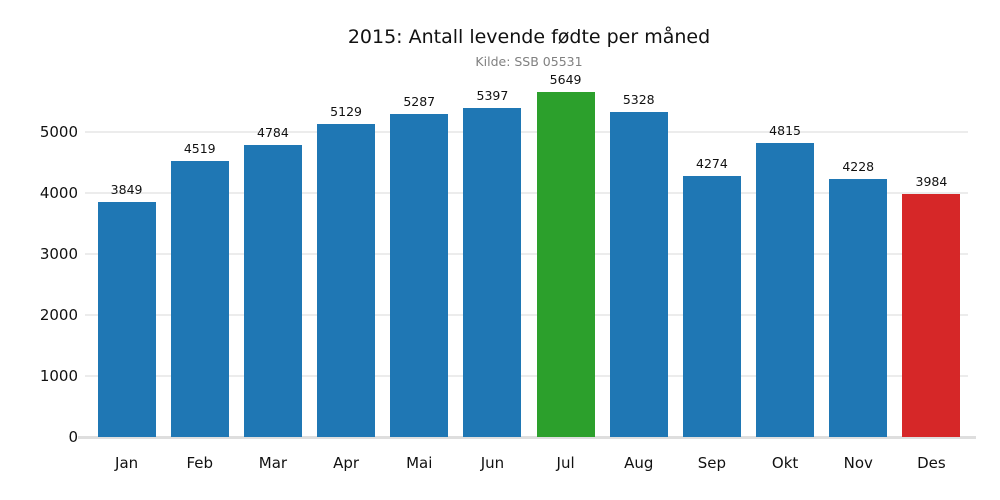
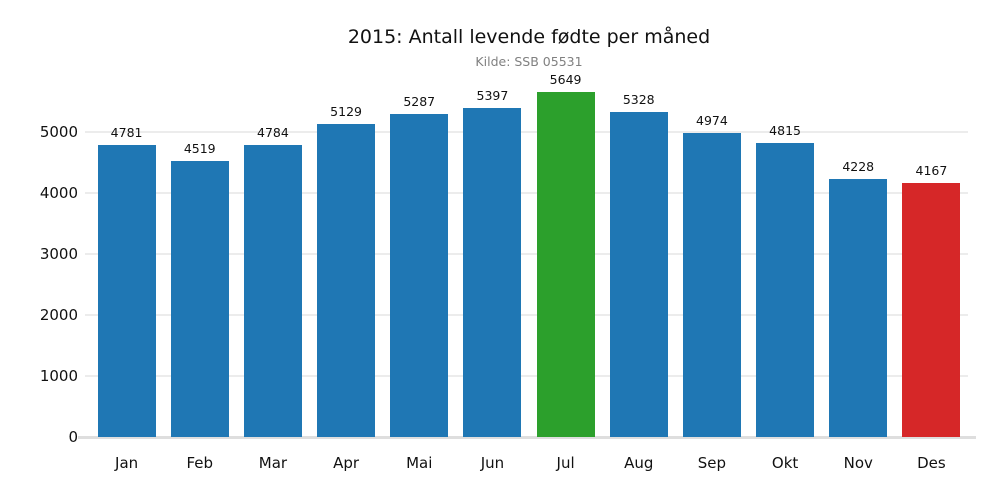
Jan: 3849 -> 4781
Sep: 4274 -> 4974
Des: 3984 -> 4167
